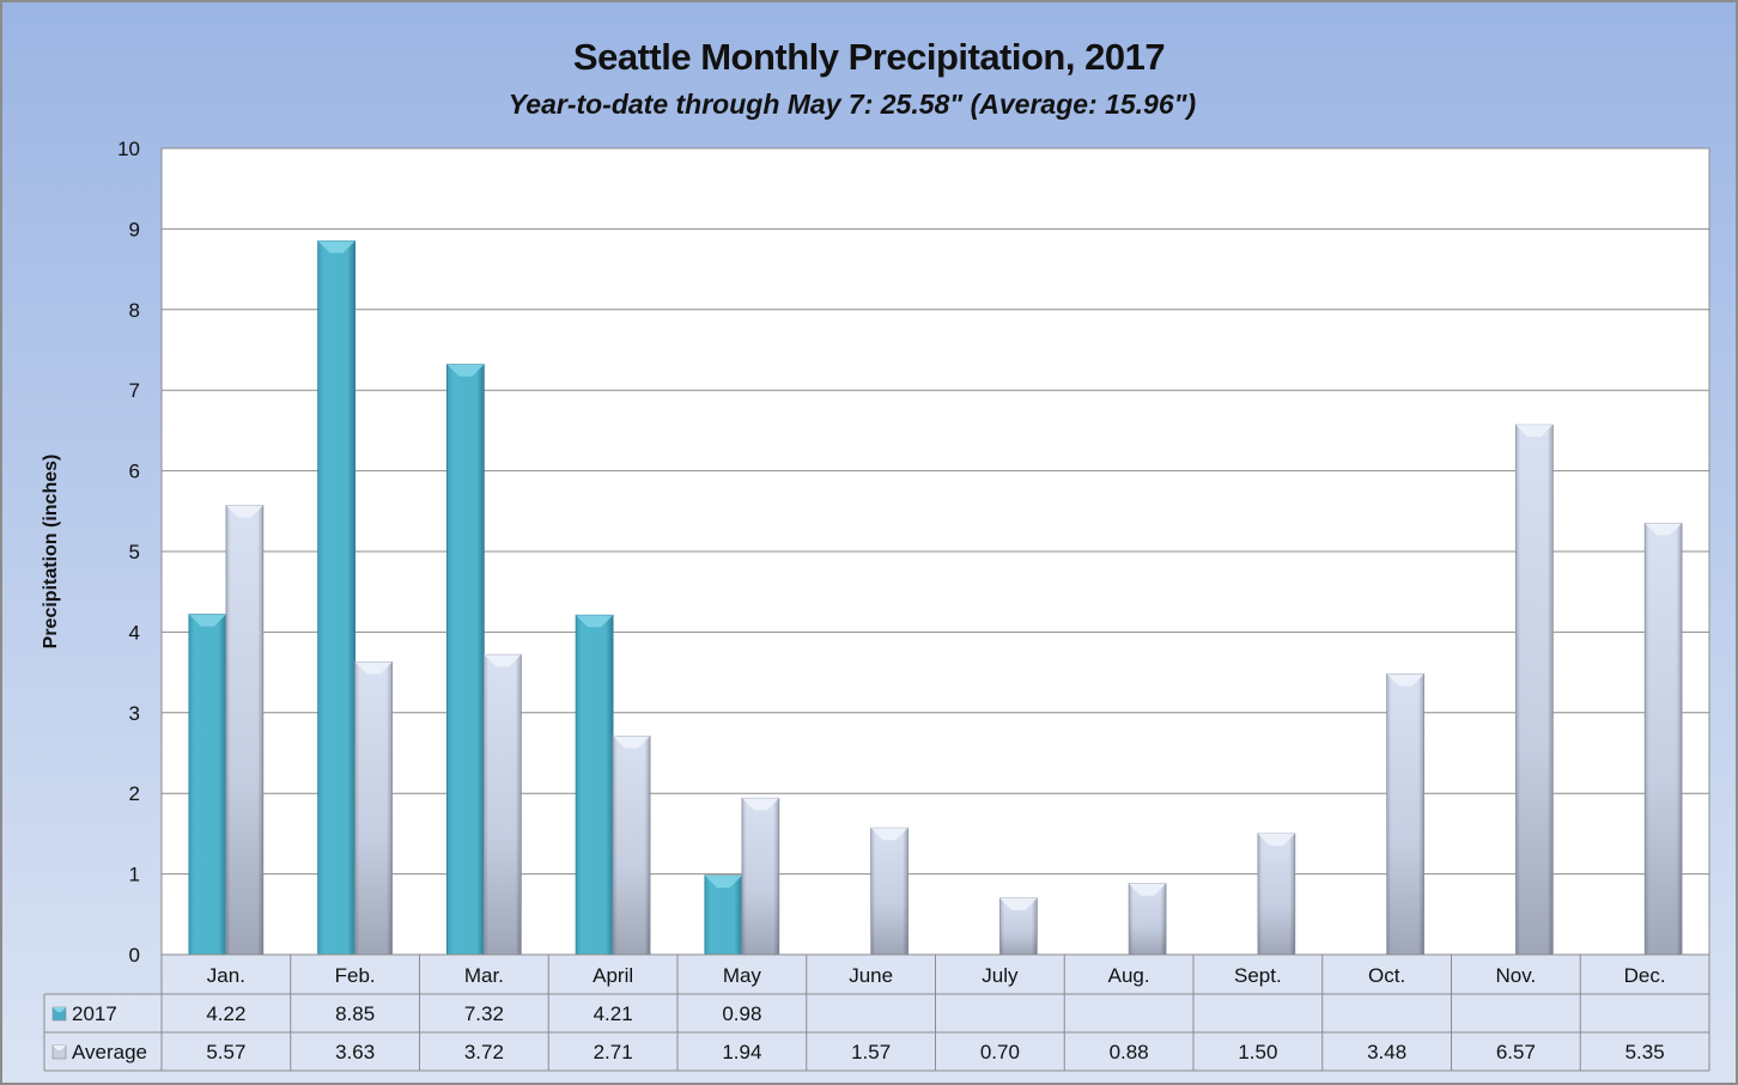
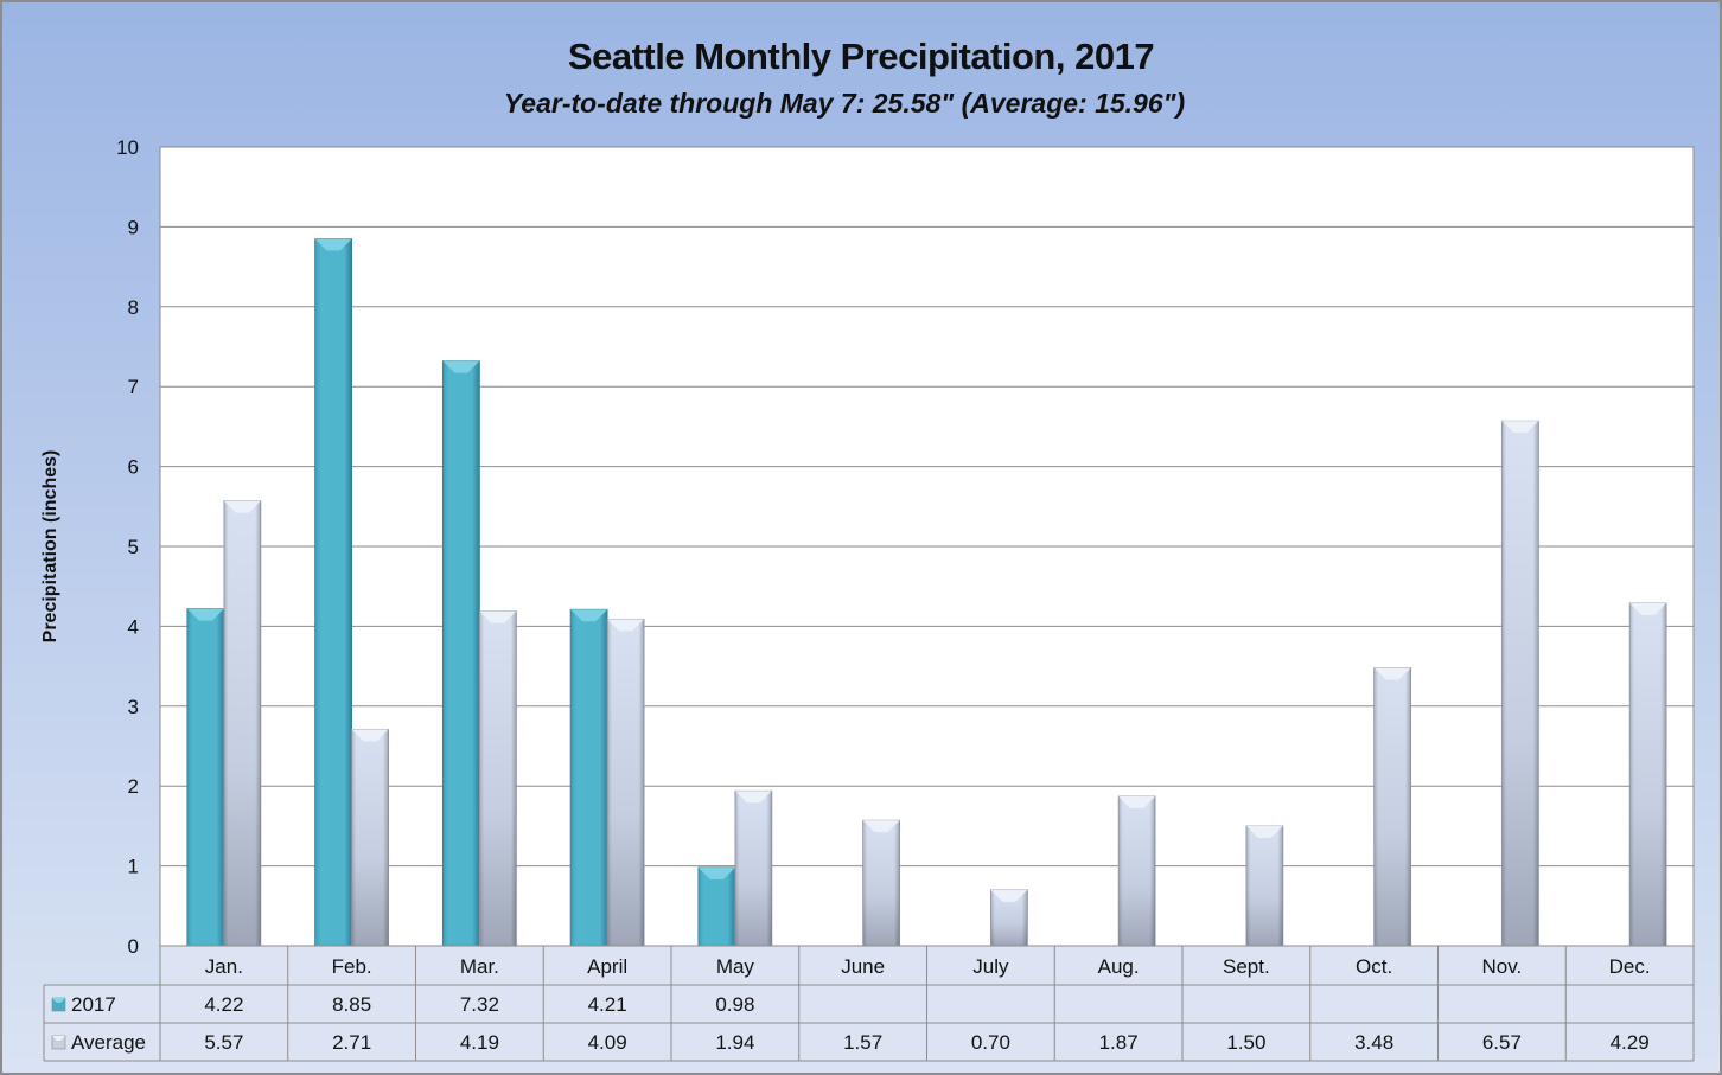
Average/Feb.: 3.63 -> 2.71
Average/Mar.: 3.72 -> 4.19
Average/April: 2.71 -> 4.09
Average/Aug.: 0.88 -> 1.87
Average/Dec.: 5.35 -> 4.29
